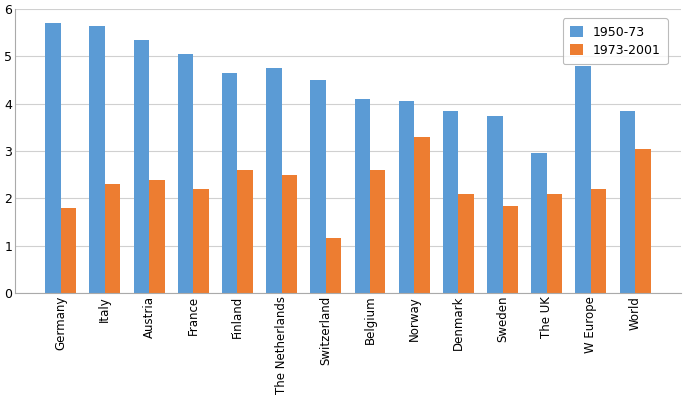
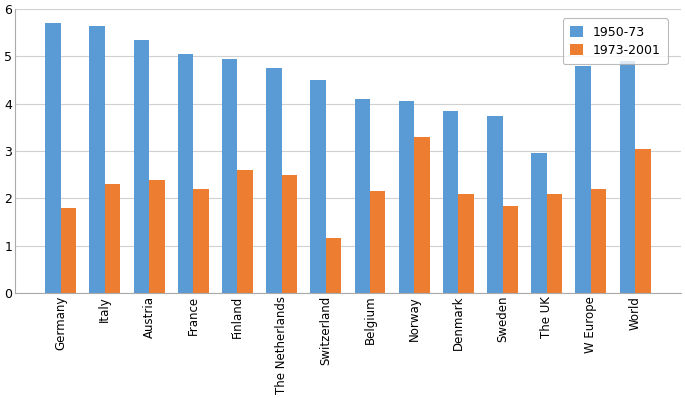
1950-73/Finland: 4.65 -> 4.95
1973-2001/Belgium: 2.60 -> 2.15
1950-73/World: 3.85 -> 4.90
